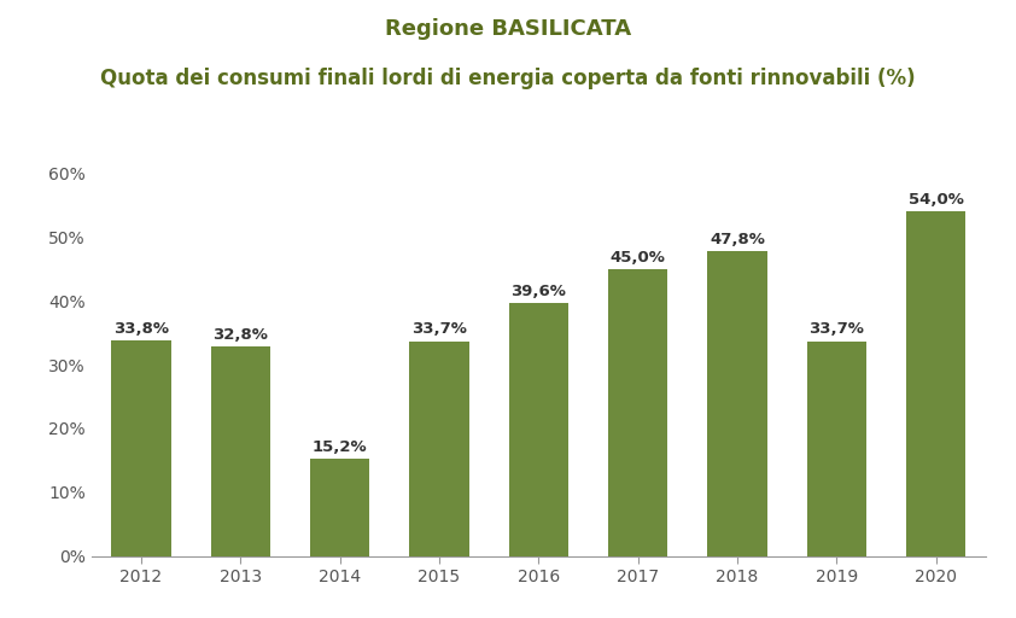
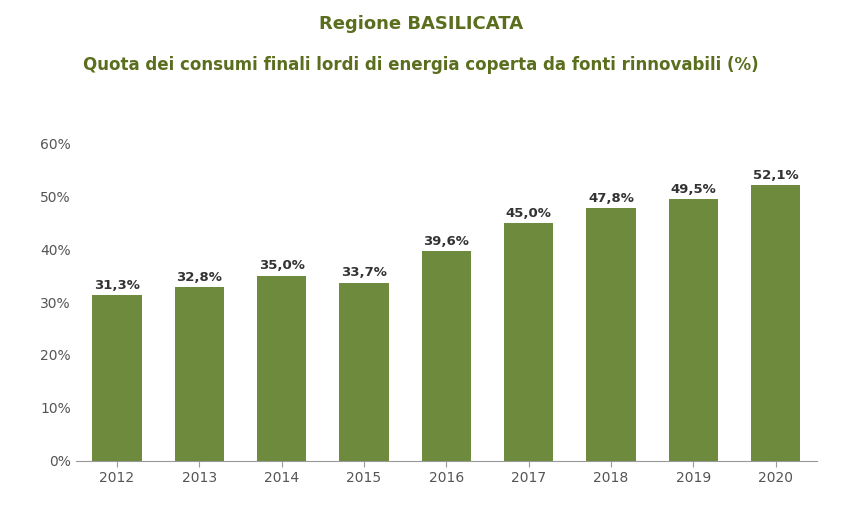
2012: 33,8% -> 31,3%
2014: 15,2% -> 35,0%
2019: 33,7% -> 49,5%
2020: 54,0% -> 52,1%
